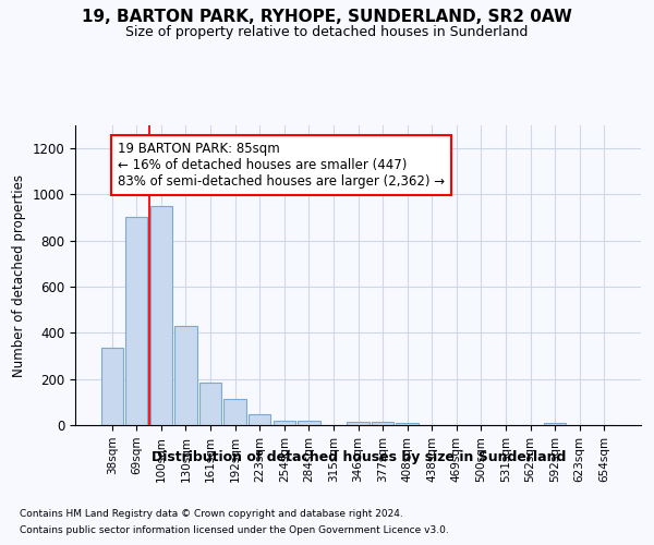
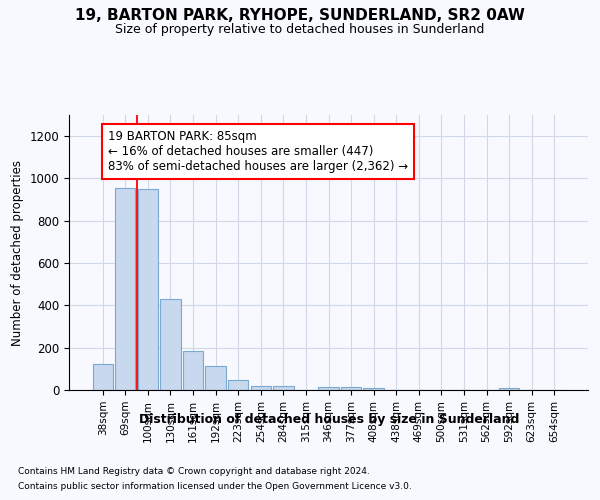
38sqm: 335 -> 125
69sqm: 905 -> 955
